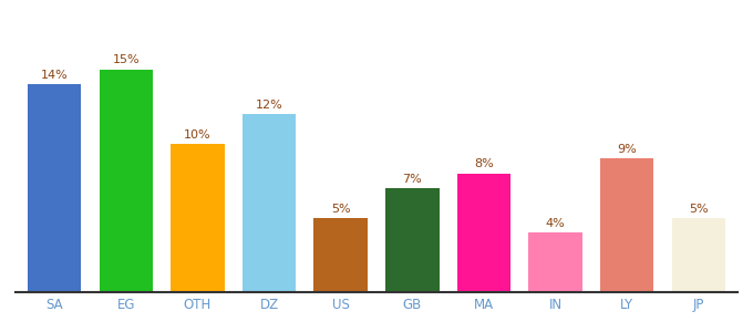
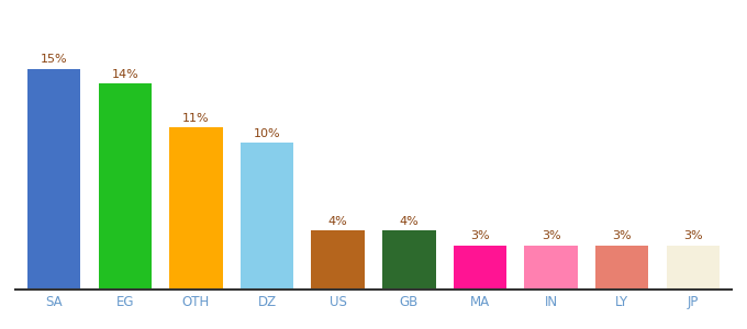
SA: 14% -> 15%
EG: 15% -> 14%
OTH: 10% -> 11%
DZ: 12% -> 10%
US: 5% -> 4%
GB: 7% -> 4%
MA: 8% -> 3%
IN: 4% -> 3%
LY: 9% -> 3%
JP: 5% -> 3%
